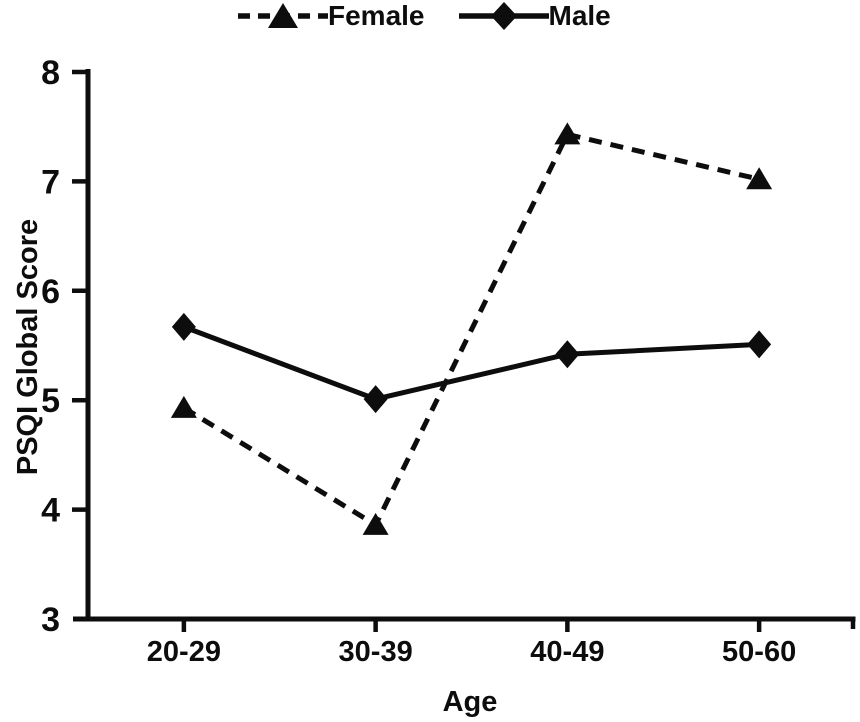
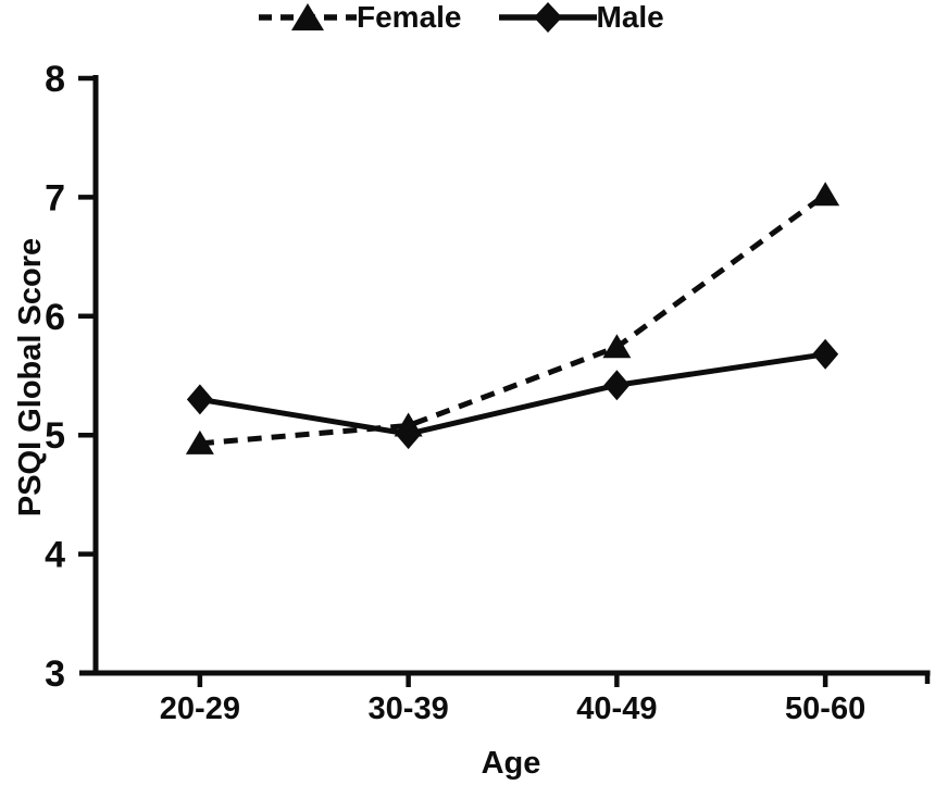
Male/20-29: 5.67 -> 5.30
Female/30-39: 3.86 -> 5.08
Female/40-49: 7.43 -> 5.74
Male/50-60: 5.51 -> 5.68
